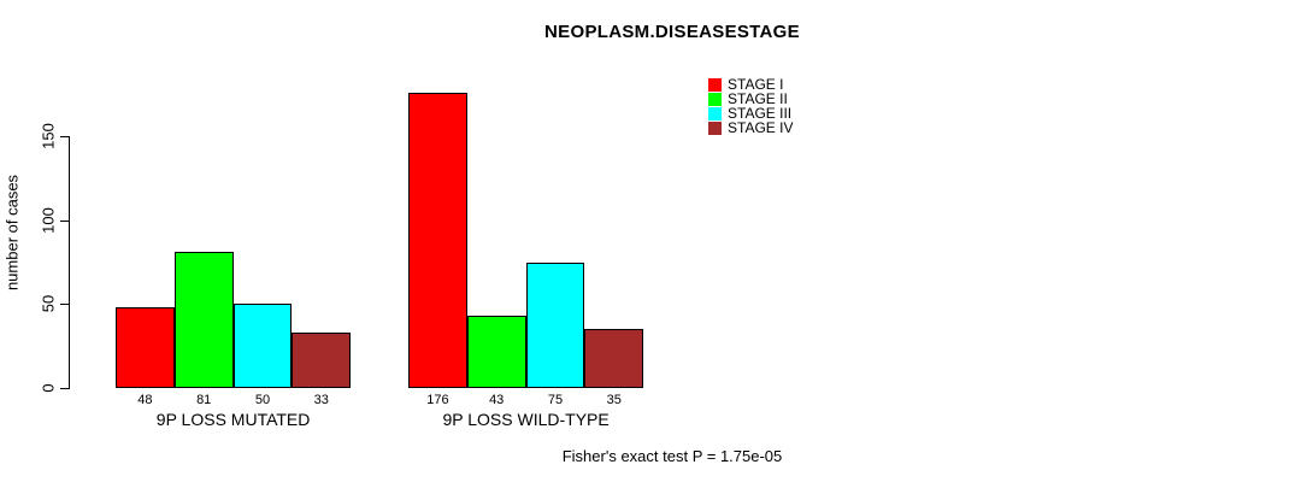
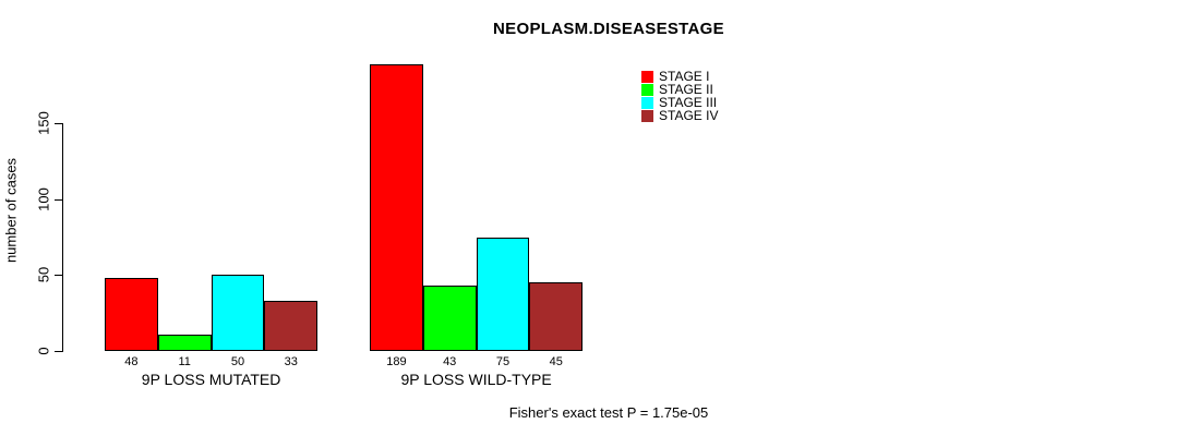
STAGE II/9P LOSS MUTATED: 81 -> 11
STAGE I/9P LOSS WILD-TYPE: 176 -> 189
STAGE IV/9P LOSS WILD-TYPE: 35 -> 45
